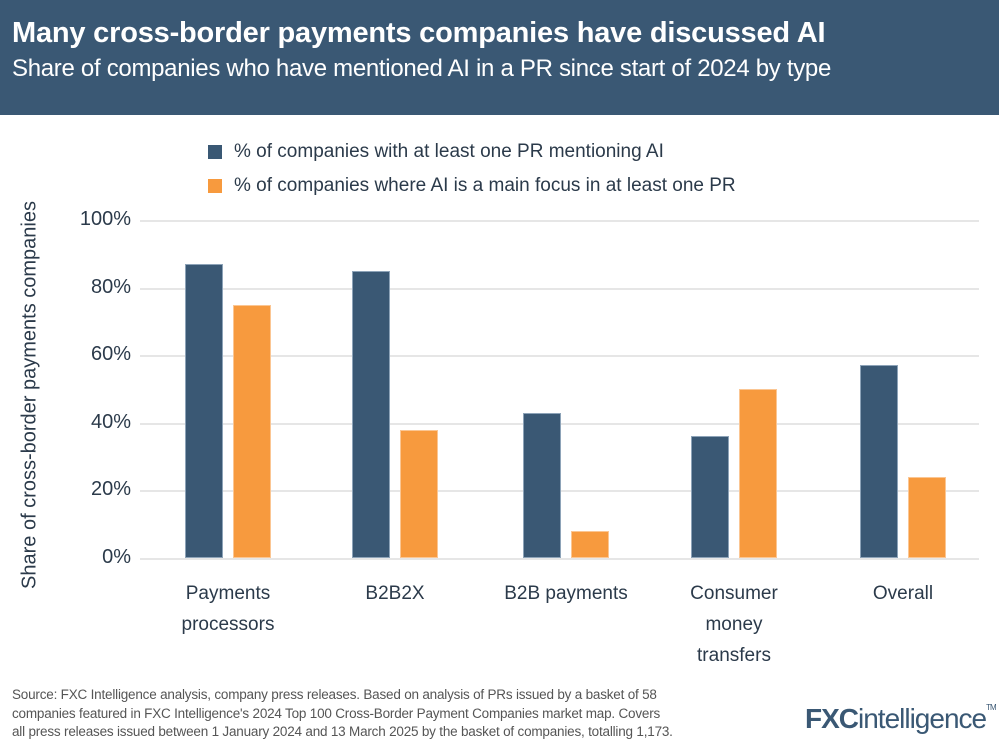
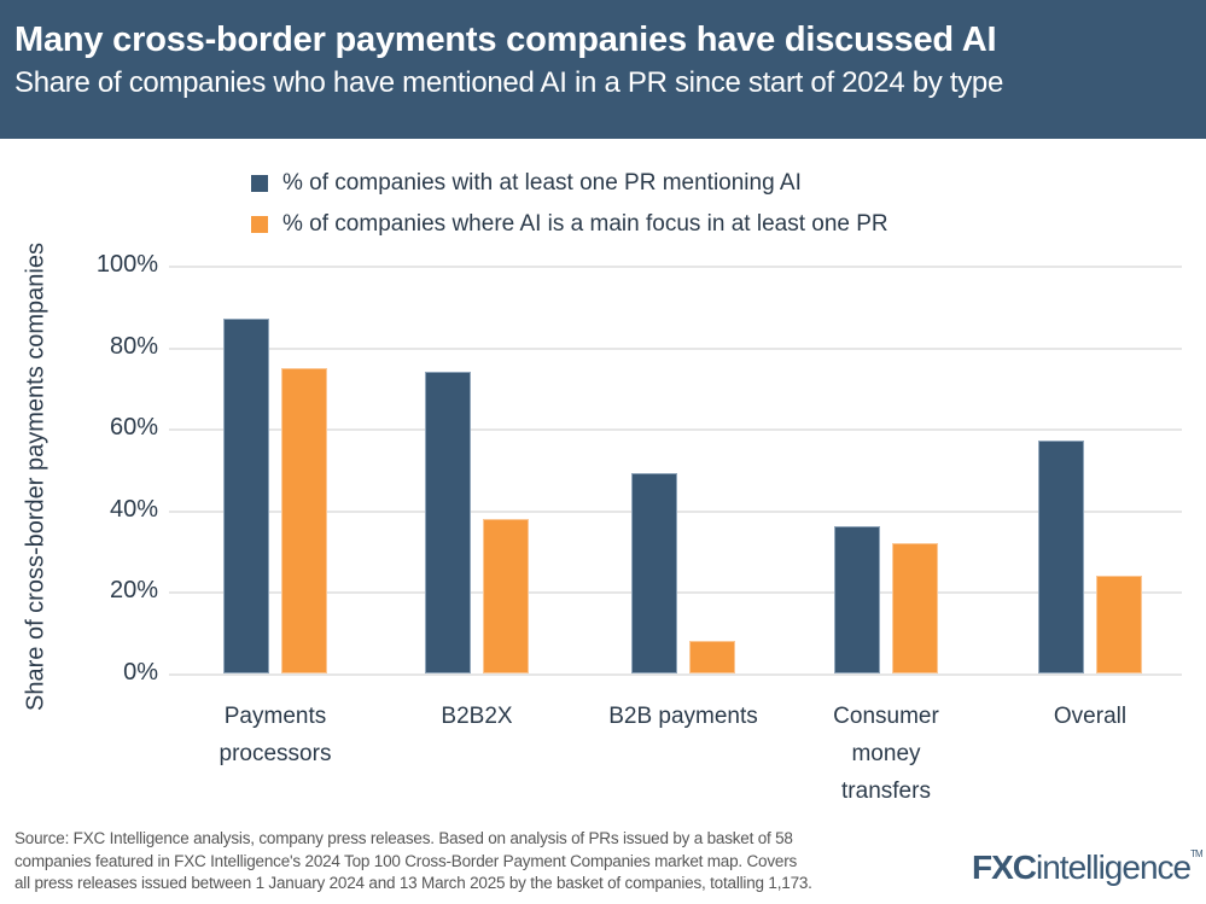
% of companies with at least one PR mentioning AI/B2B2X: 85% -> 74%
% of companies with at least one PR mentioning AI/B2B payments: 43% -> 49%
% of companies where AI is a main focus in at least one PR/Consumer money transfers: 50% -> 32%
